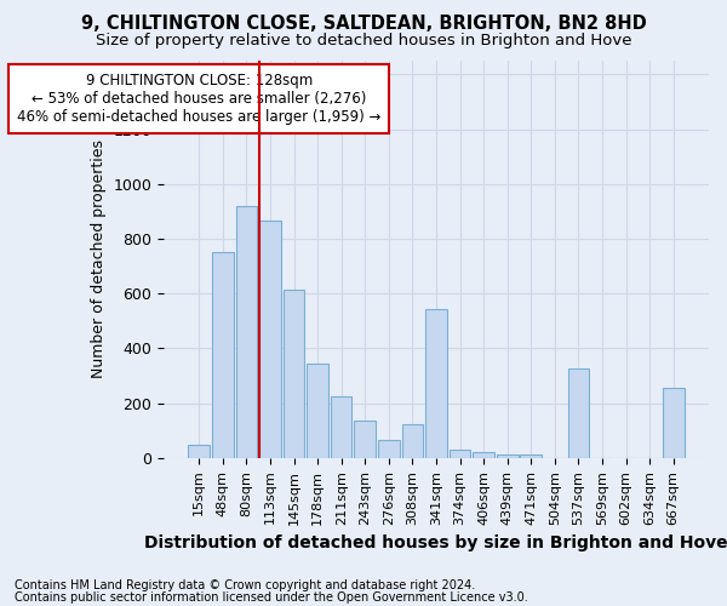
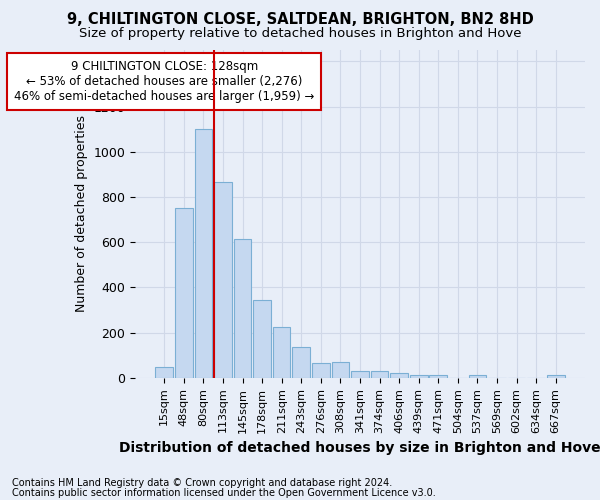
80sqm: 920 -> 1100
308sqm: 125 -> 70
341sqm: 545 -> 30
537sqm: 325 -> 12
667sqm: 255 -> 12
